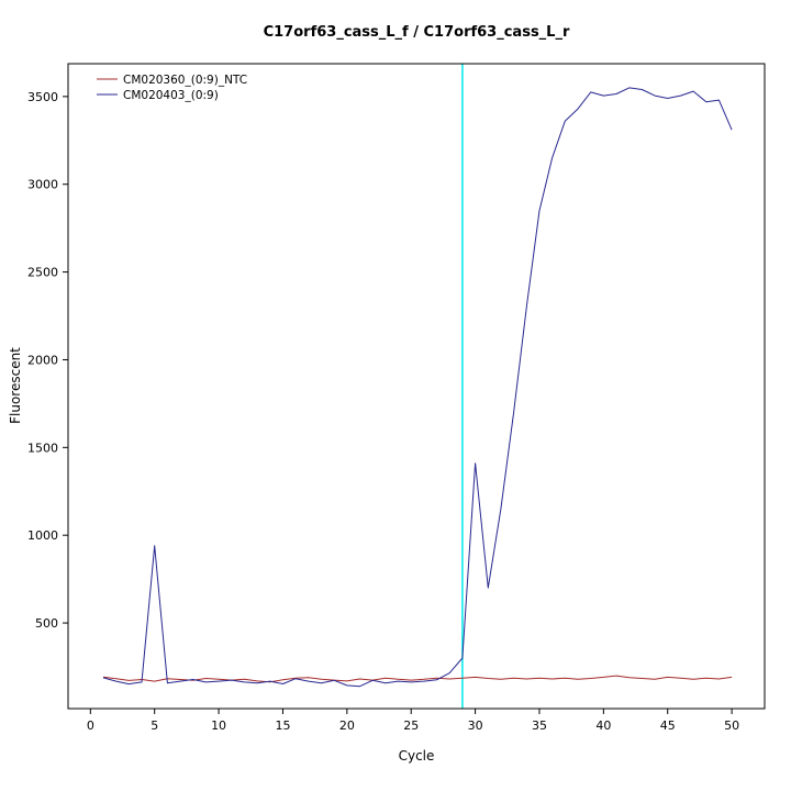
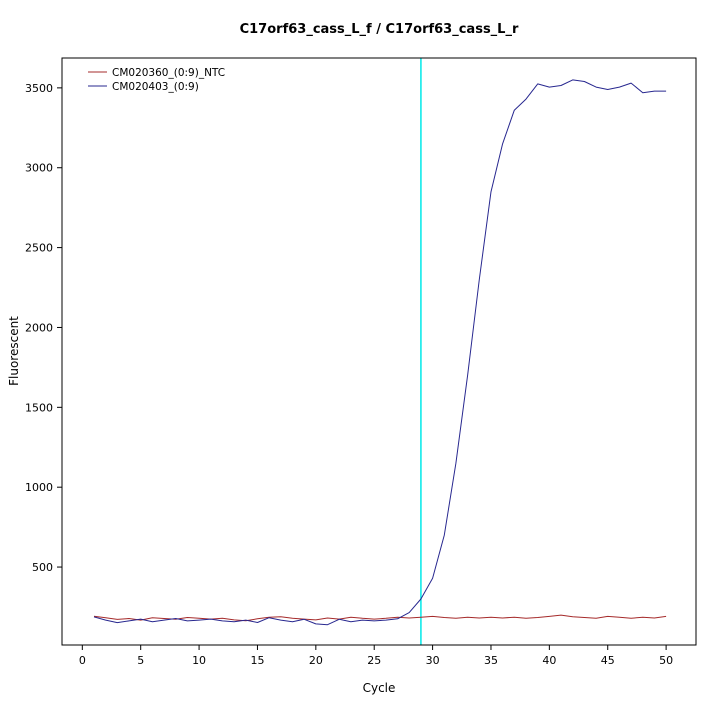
CM020403_(0:9)/5: 940 -> 170
CM020403_(0:9)/30: 1410 -> 430
CM020403_(0:9)/50: 3310 -> 3480
